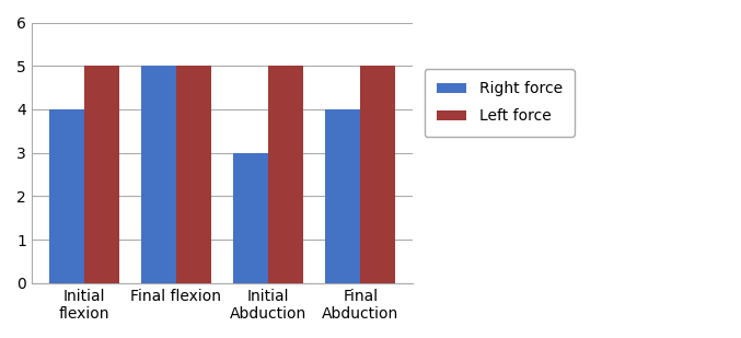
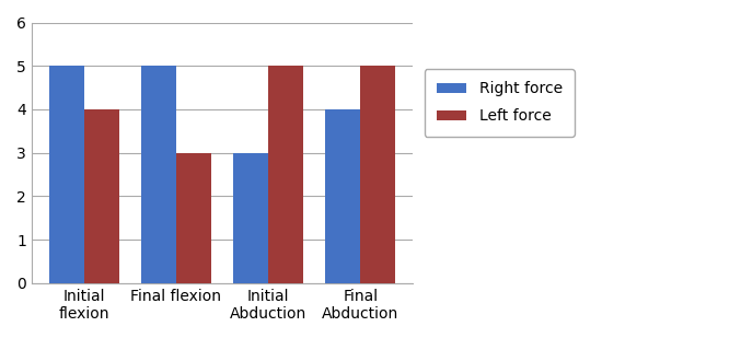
Right force/Initial flexion: 4 -> 5
Left force/Initial flexion: 5 -> 4
Left force/Final flexion: 5 -> 3
